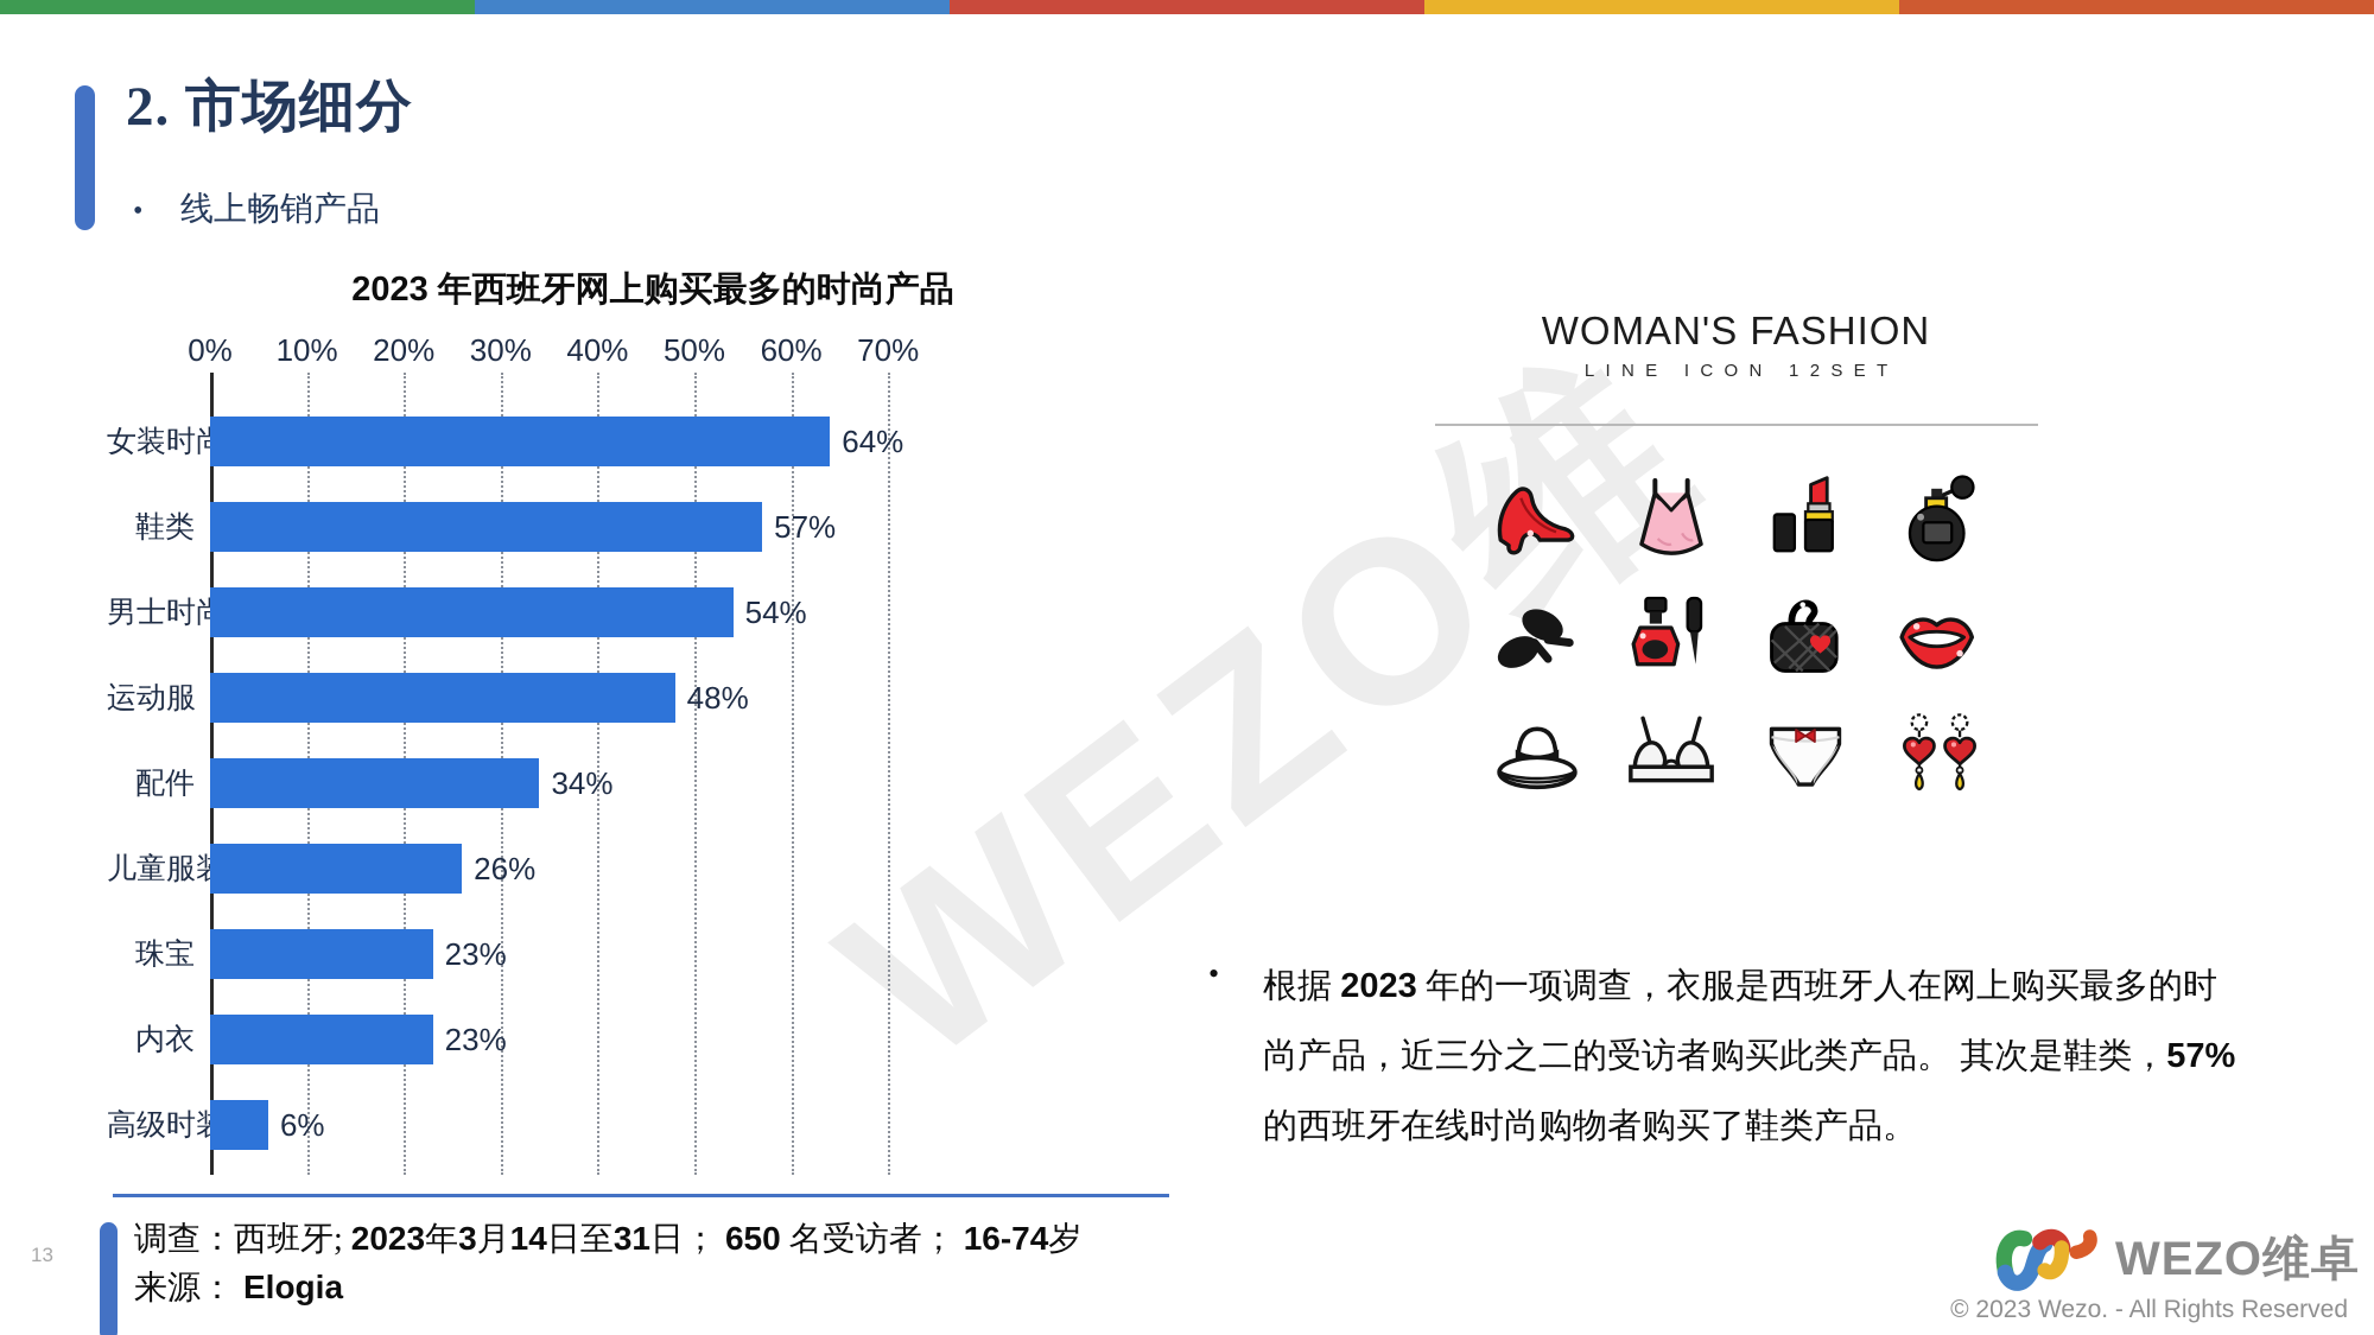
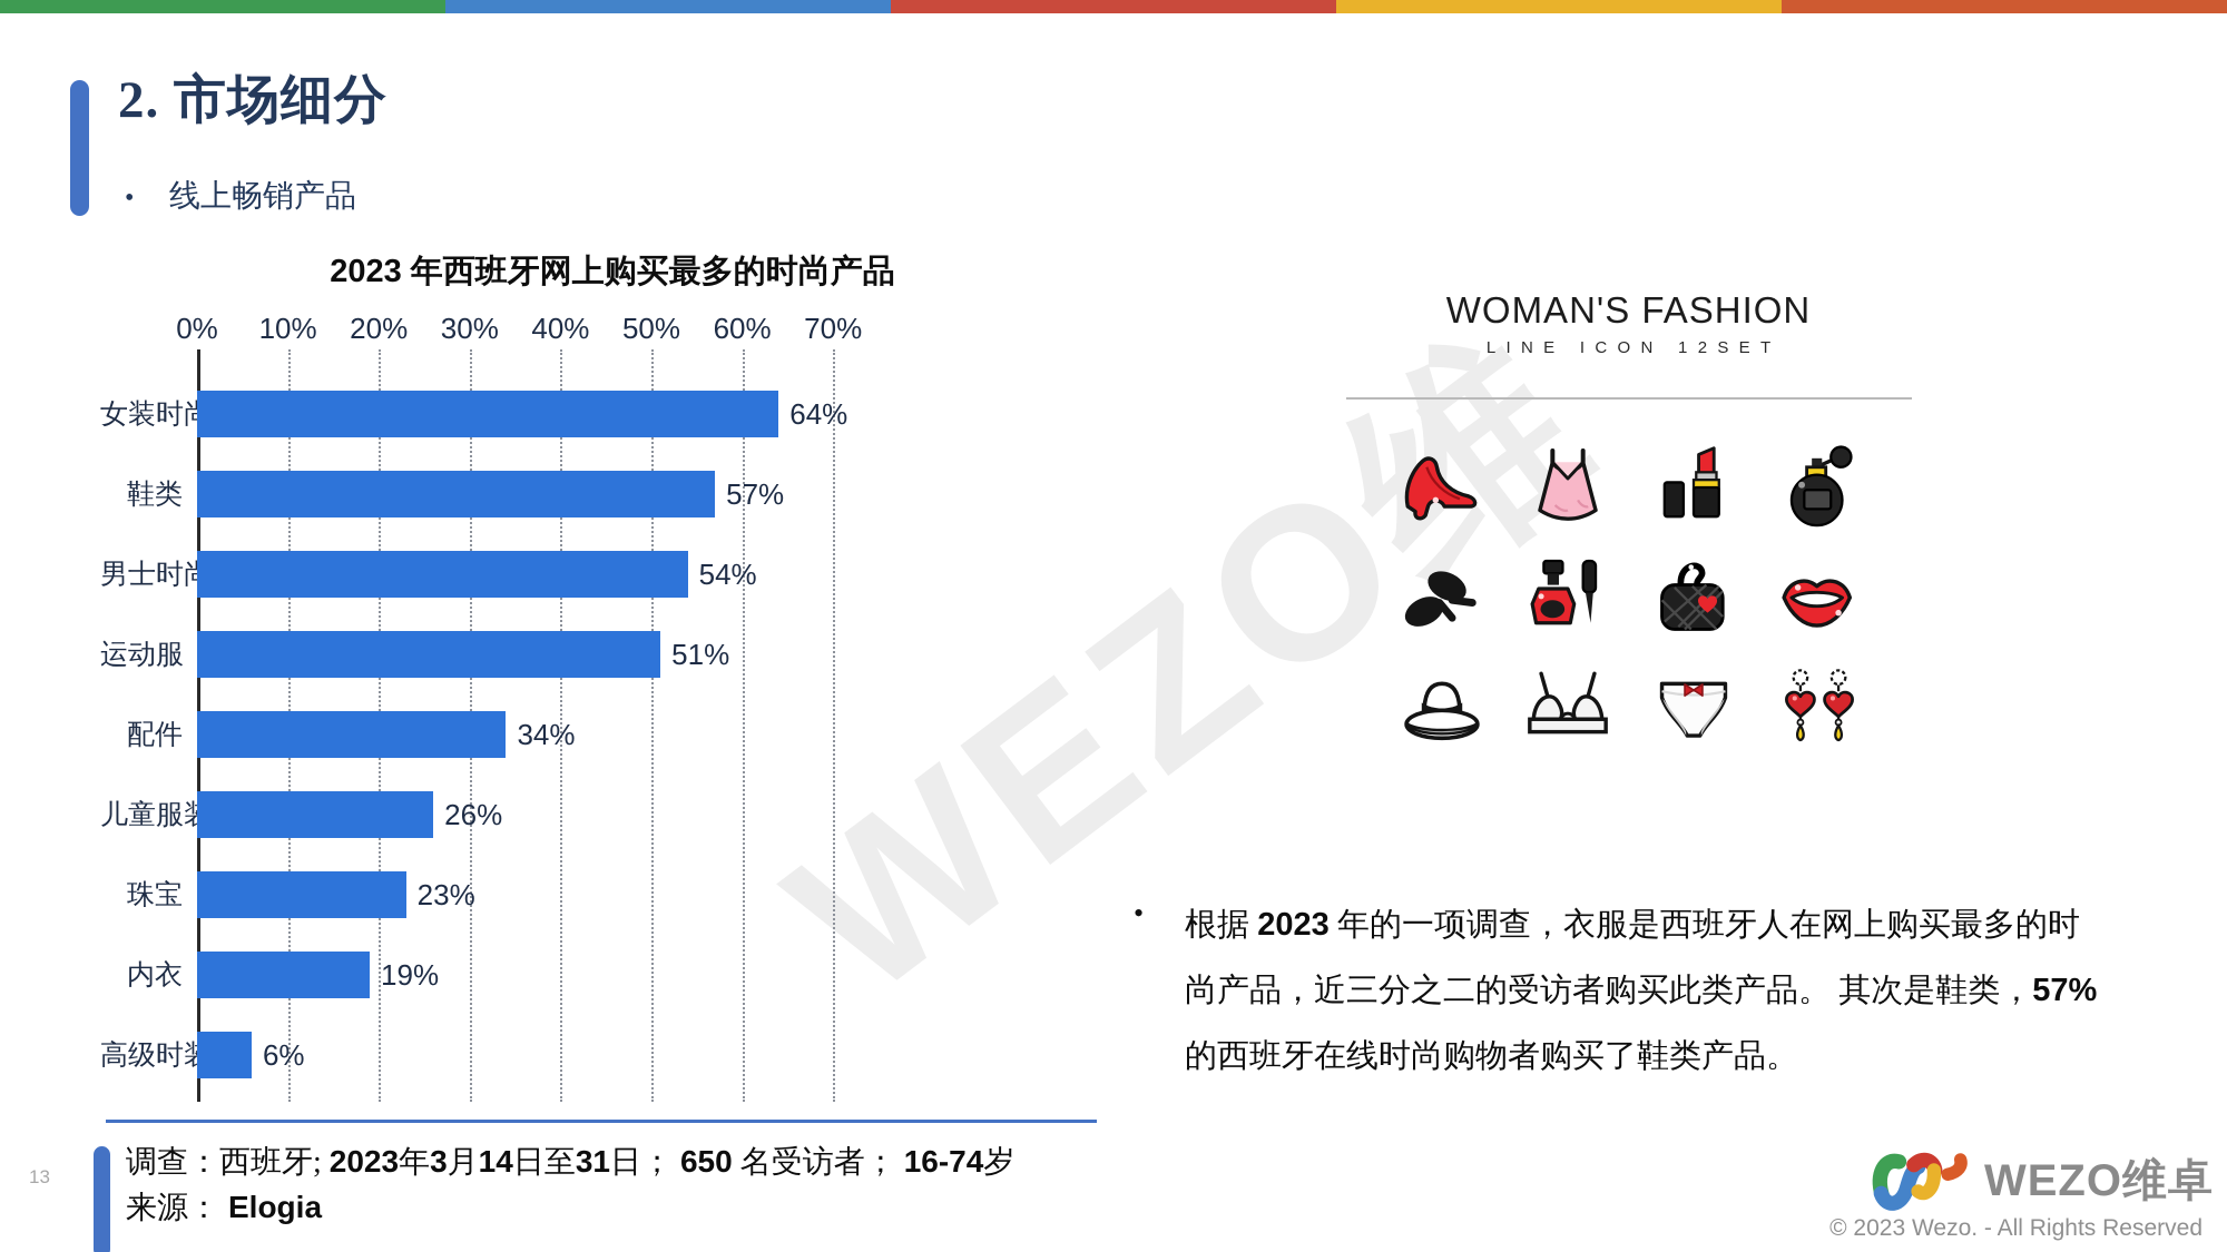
运动服: 48% -> 51%
内衣: 23% -> 19%
